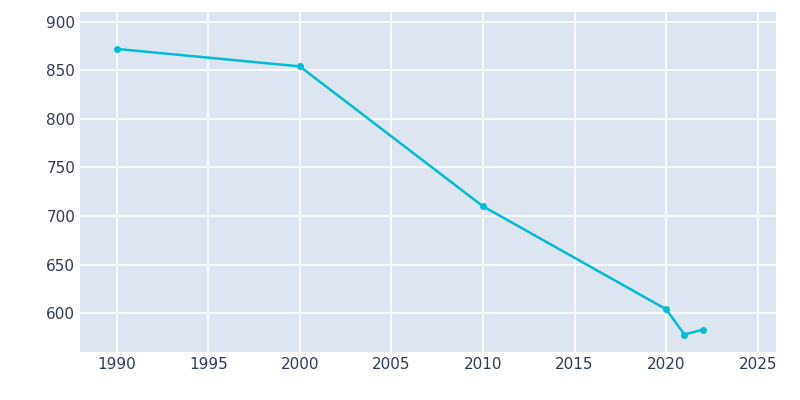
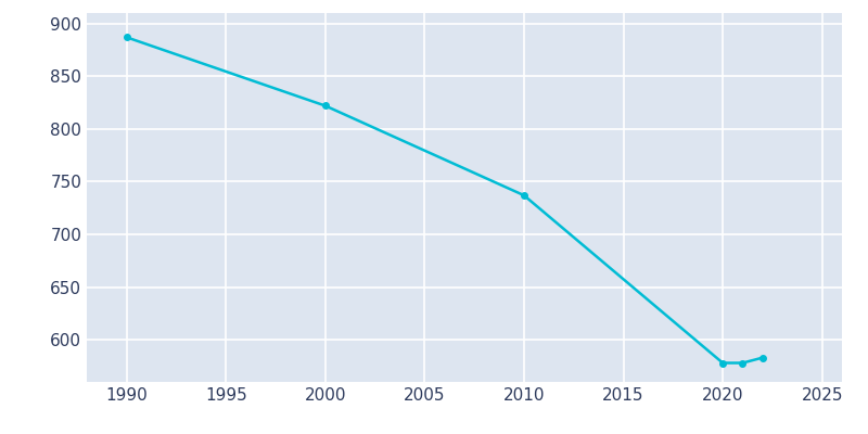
1990: 872 -> 887
2000: 854 -> 822
2010: 710 -> 737
2020: 604 -> 578
